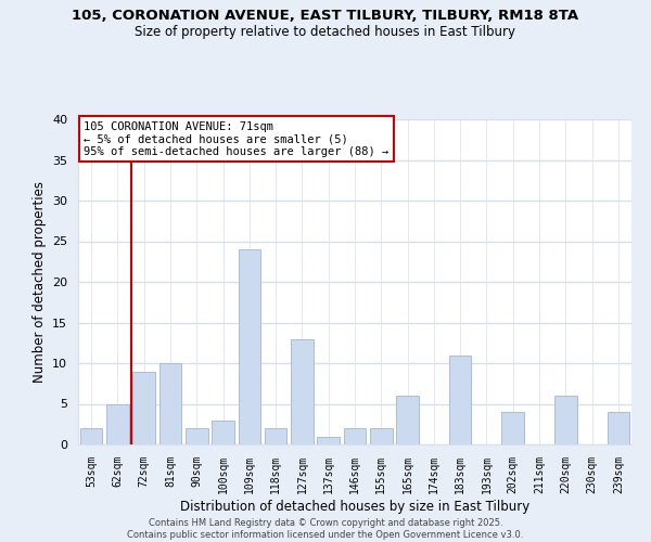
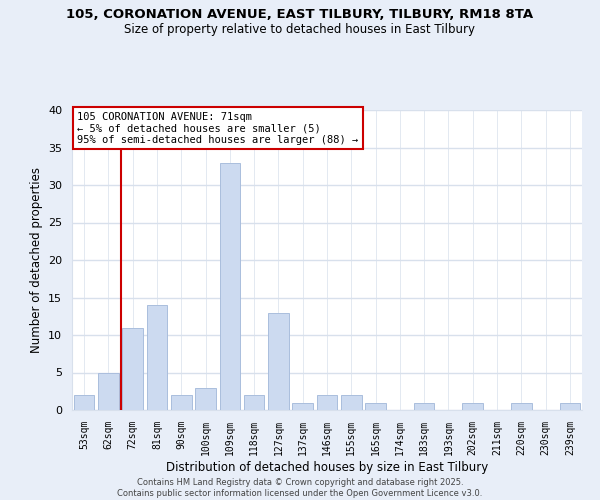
72sqm: 9 -> 11
81sqm: 10 -> 14
109sqm: 24 -> 33
165sqm: 6 -> 1
183sqm: 11 -> 1
202sqm: 4 -> 1
220sqm: 6 -> 1
239sqm: 4 -> 1
